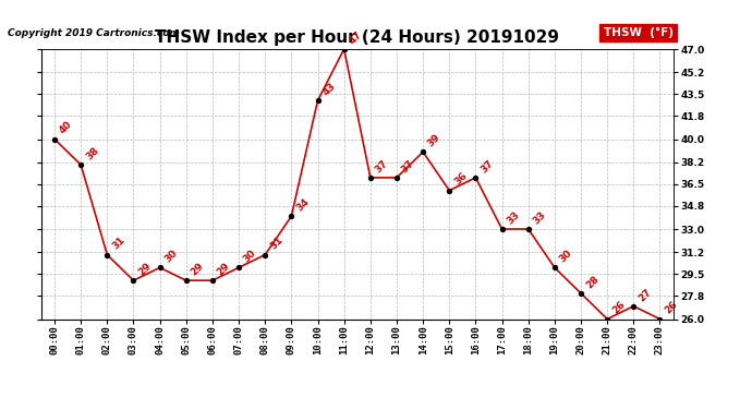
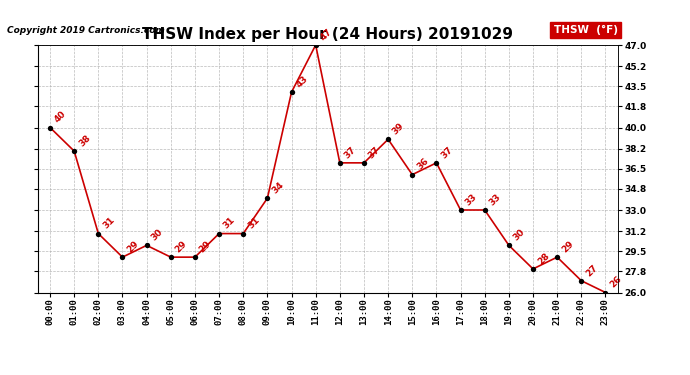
07:00: 30 -> 31
21:00: 26 -> 29
